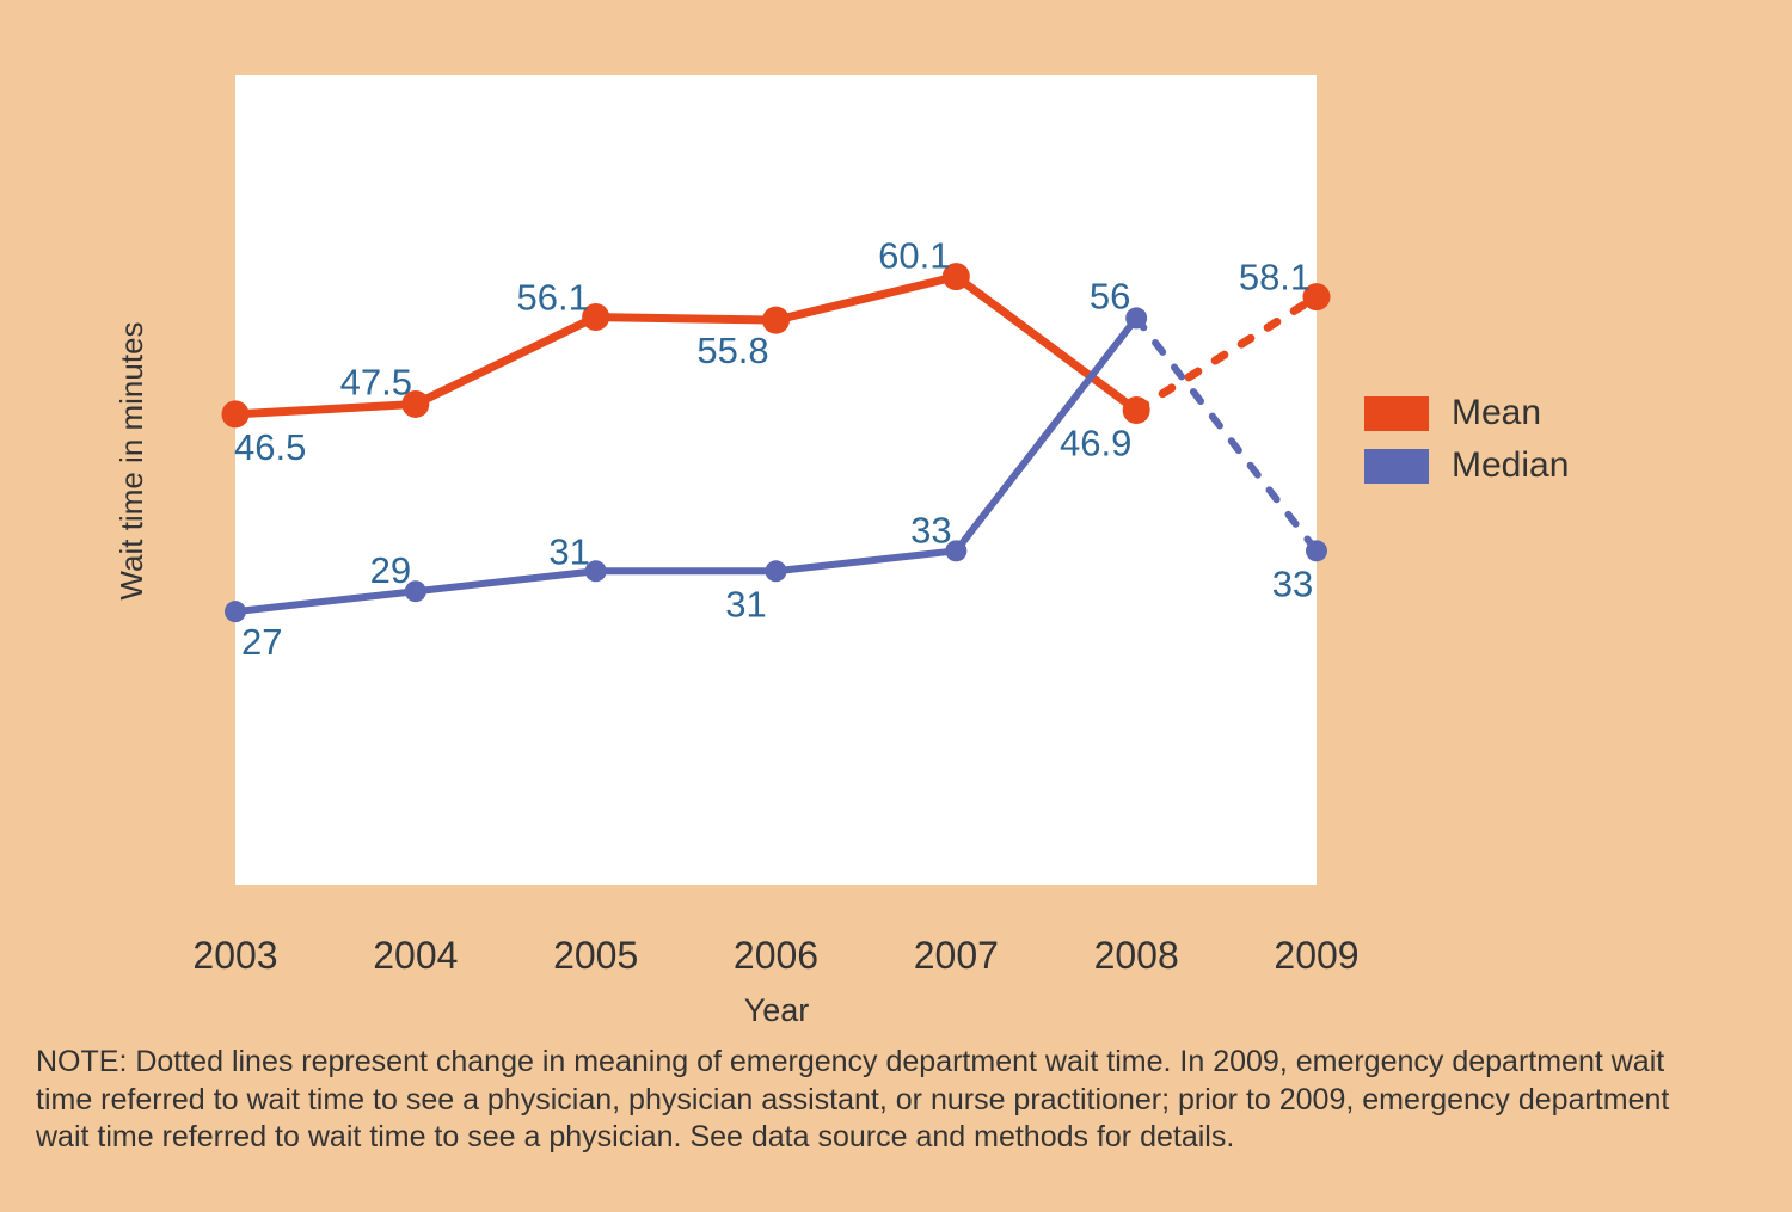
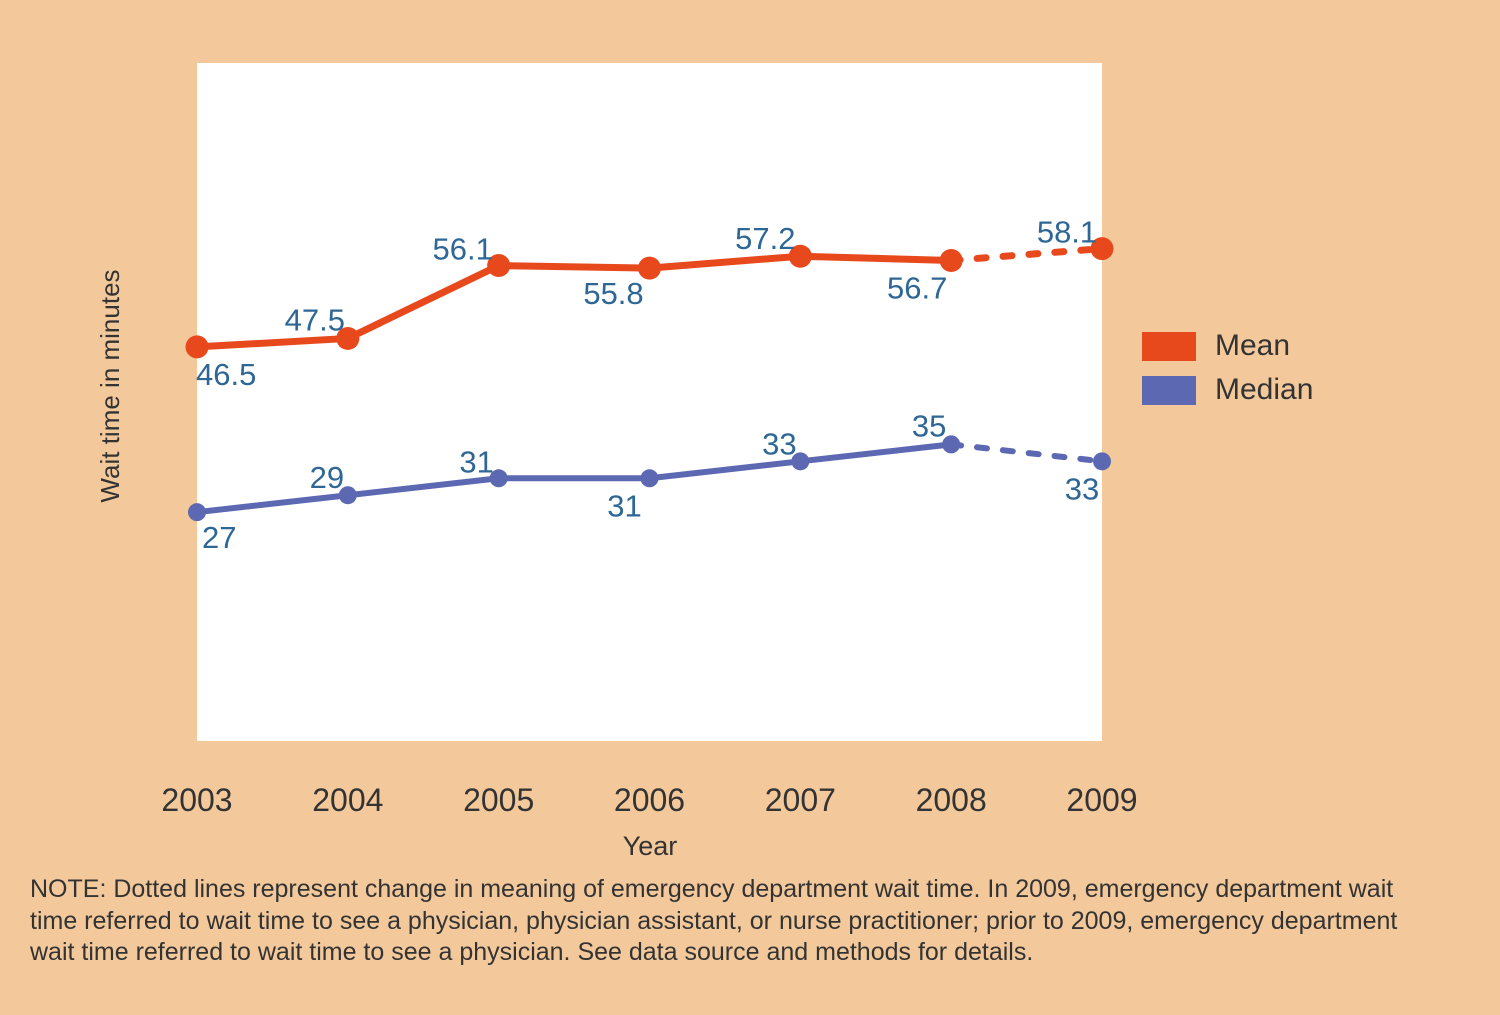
Mean/2007: 60.1 -> 57.2
Mean/2008: 46.9 -> 56.7
Median/2008: 56 -> 35
